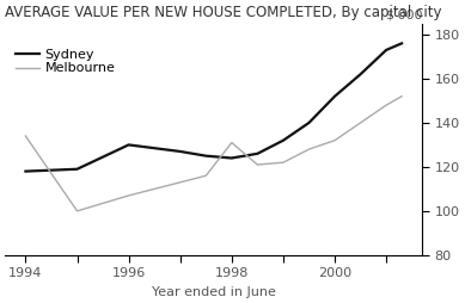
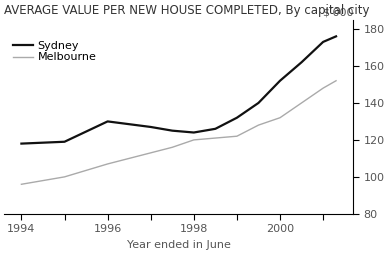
Melbourne/1994: 134 -> 96
Melbourne/1998: 131 -> 120
